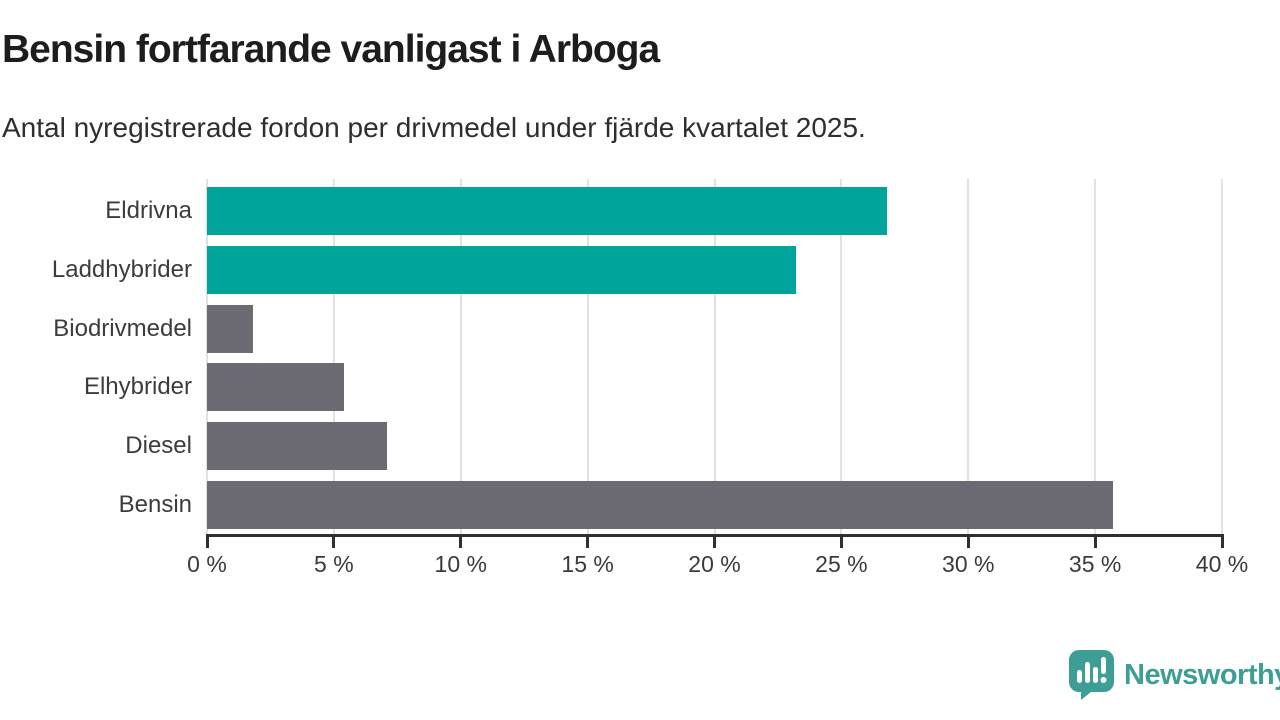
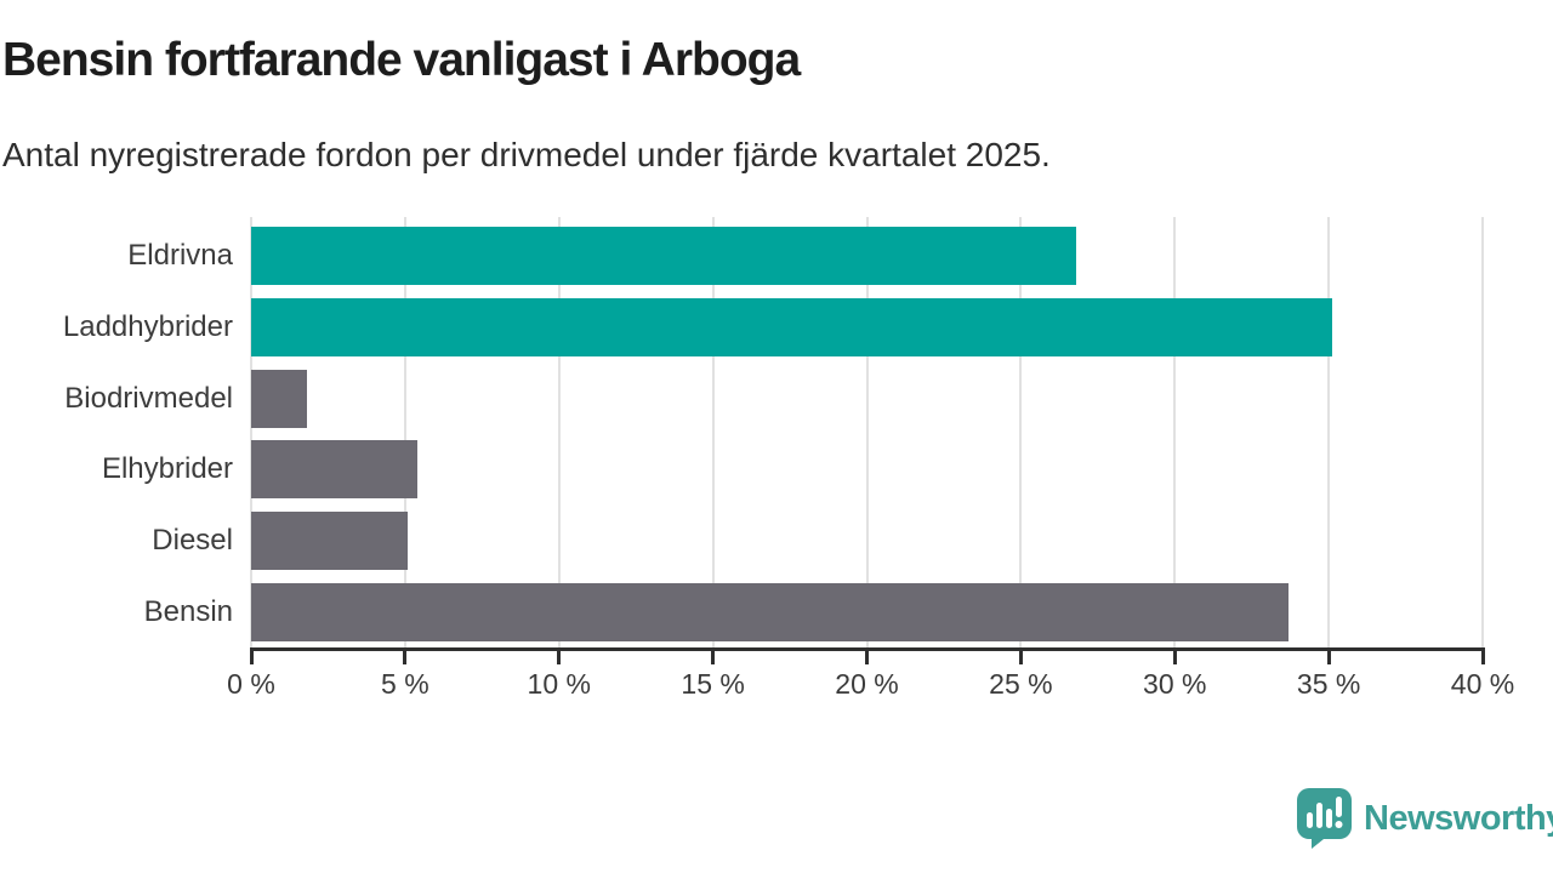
Laddhybrider: 23.2% -> 35.1%
Diesel: 7.1% -> 5.1%
Bensin: 35.7% -> 33.7%
